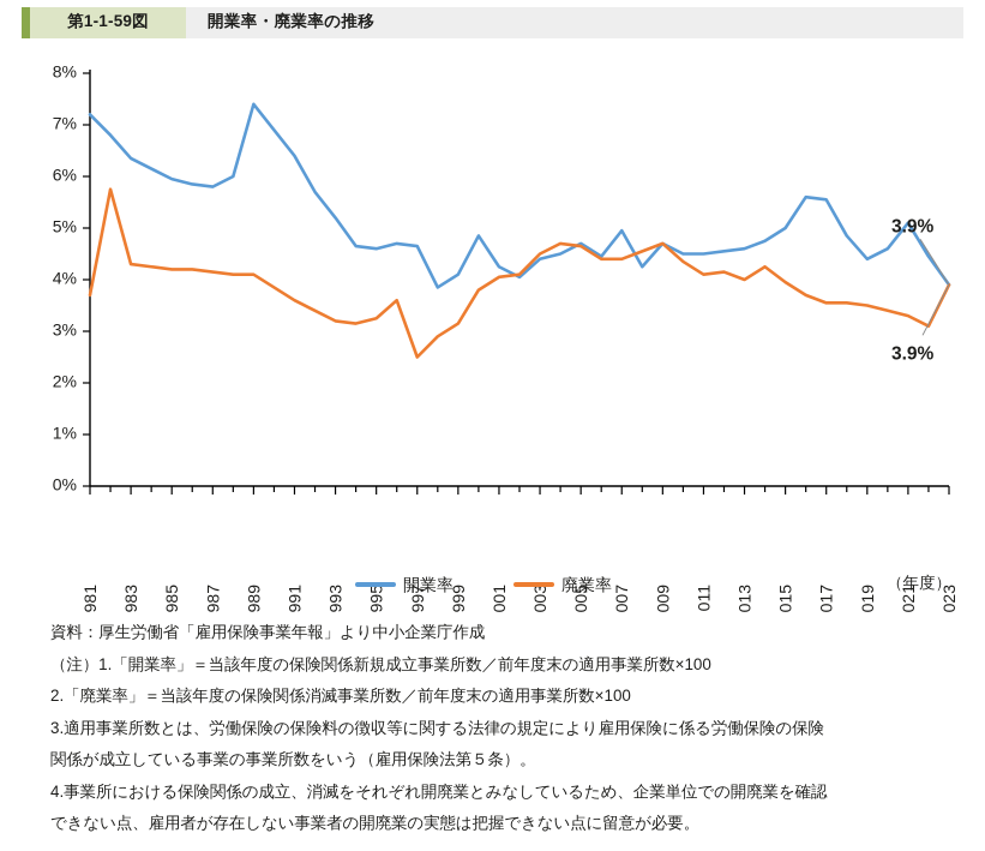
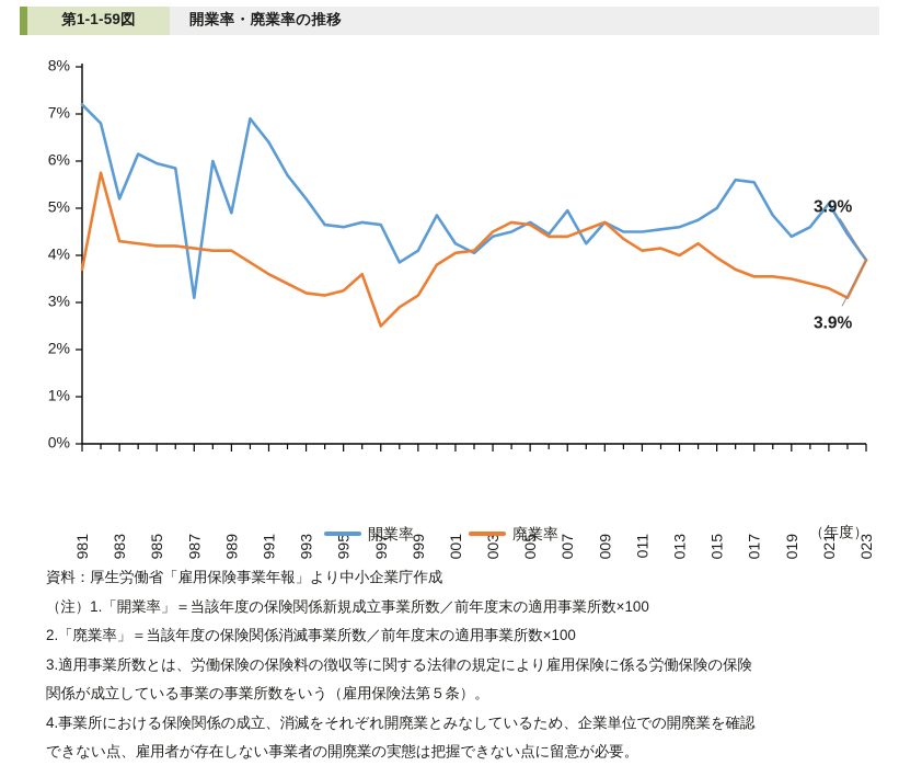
開業率/1983: 6.3% -> 5.2%
開業率/1987: 5.8% -> 3.1%
開業率/1989: 7.4% -> 4.9%
